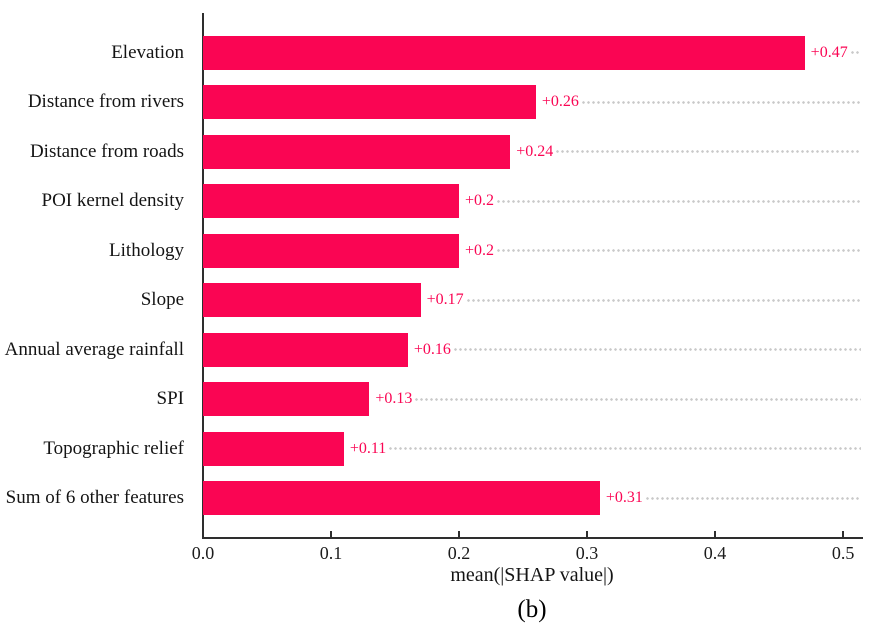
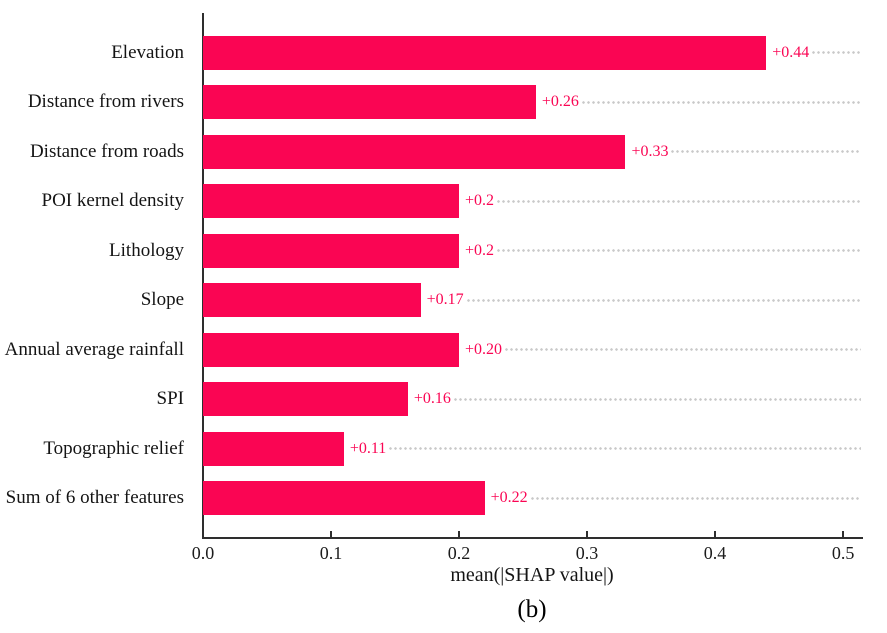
Elevation: +0.47 -> +0.44
Distance from roads: +0.24 -> +0.33
Annual average rainfall: +0.16 -> +0.20
SPI: +0.13 -> +0.16
Sum of 6 other features: +0.31 -> +0.22
